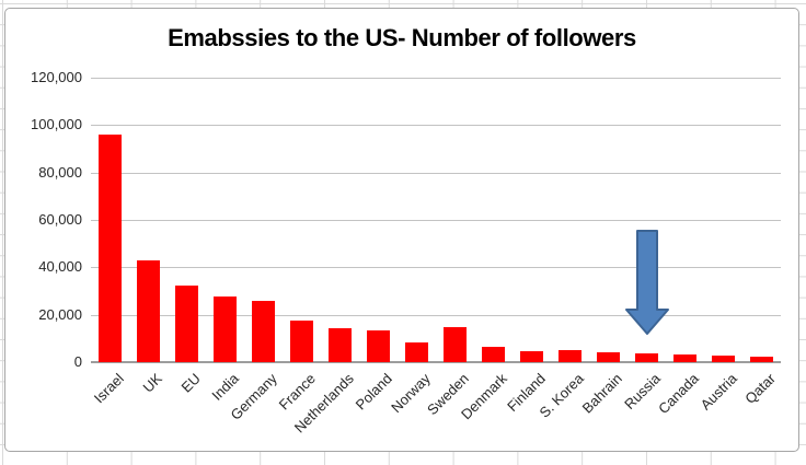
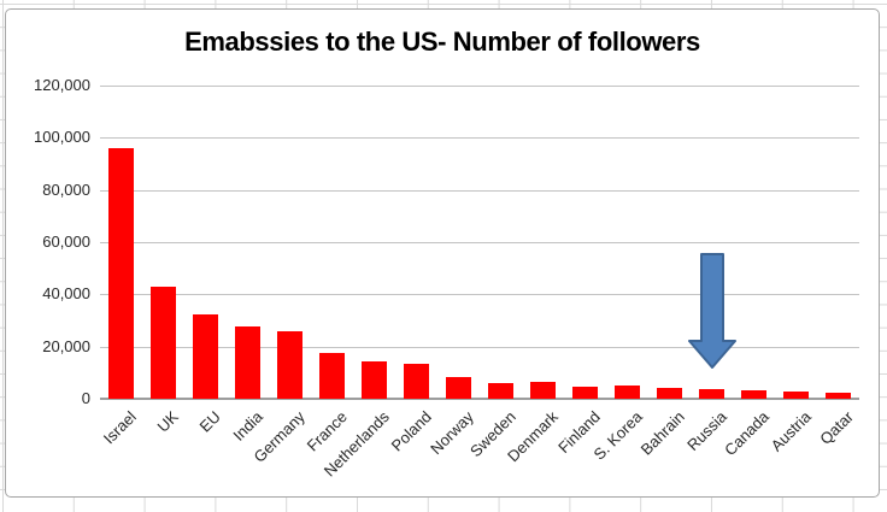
Sweden: 15000 -> 6000
